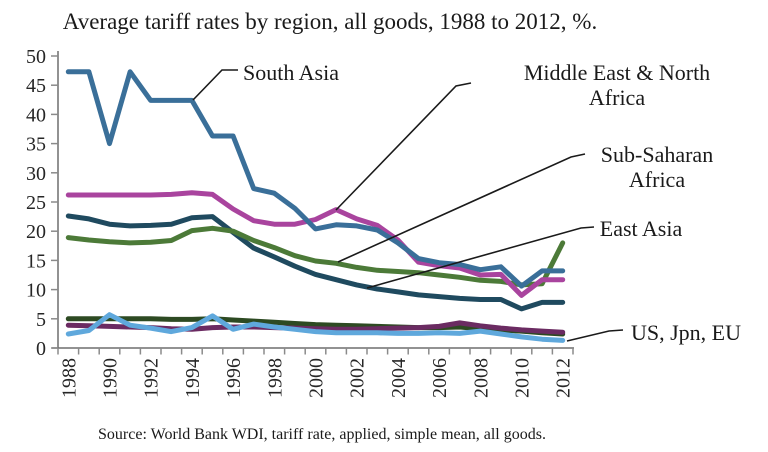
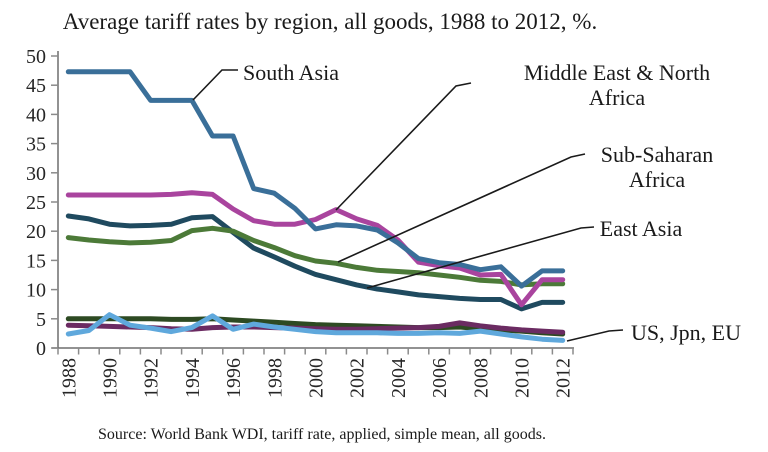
South Asia/1990: 35 -> 47
Middle East & North Africa/2010: 9 -> 7
Sub-Saharan Africa/2012: 18 -> 11
